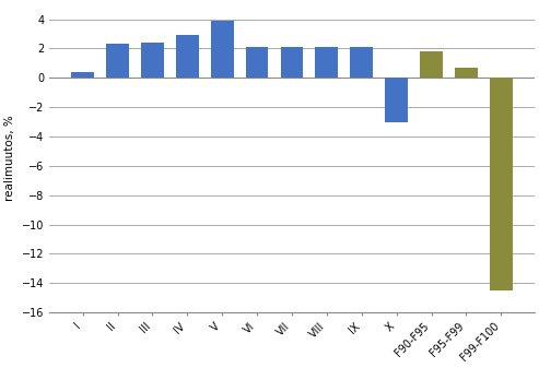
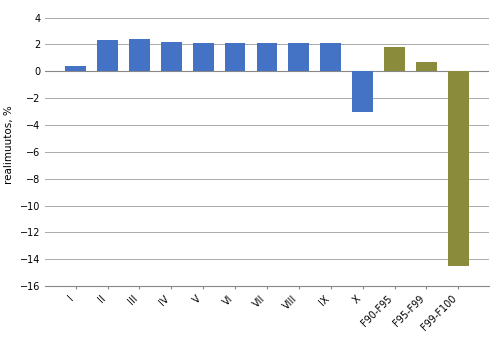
IV: 2.9 -> 2.2
V: 3.9 -> 2.1
